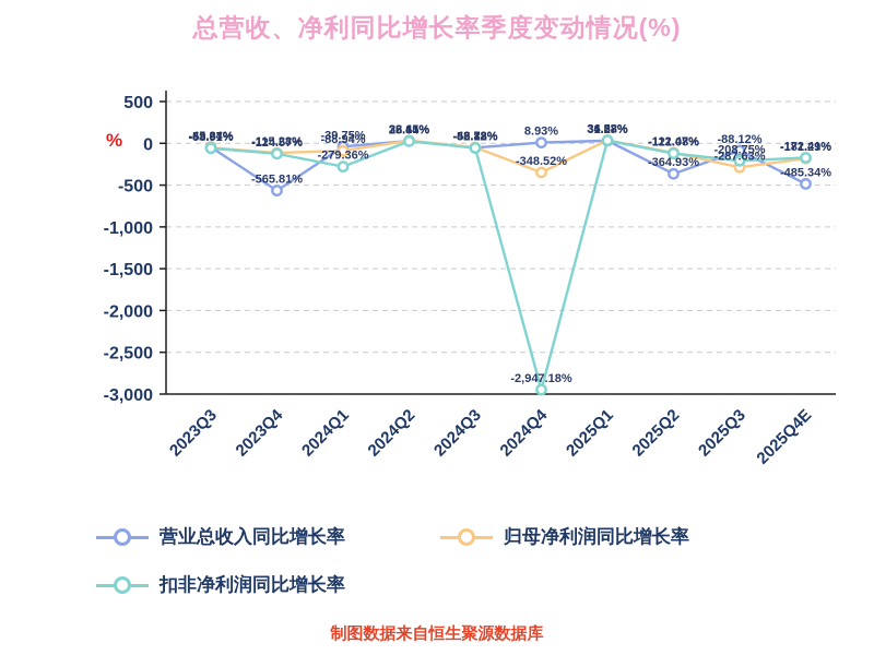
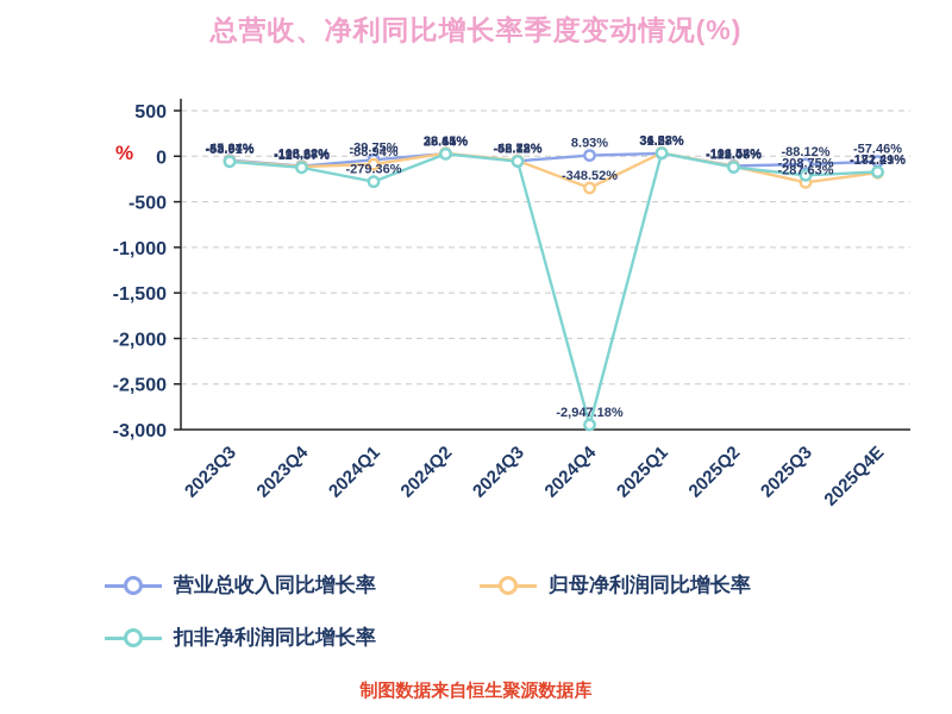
营业总收入同比增长率/2023Q4: -565.81% -> -108.62%
营业总收入同比增长率/2025Q2: -364.93% -> -106.54%
营业总收入同比增长率/2025Q4E: -485.34% -> -57.46%
